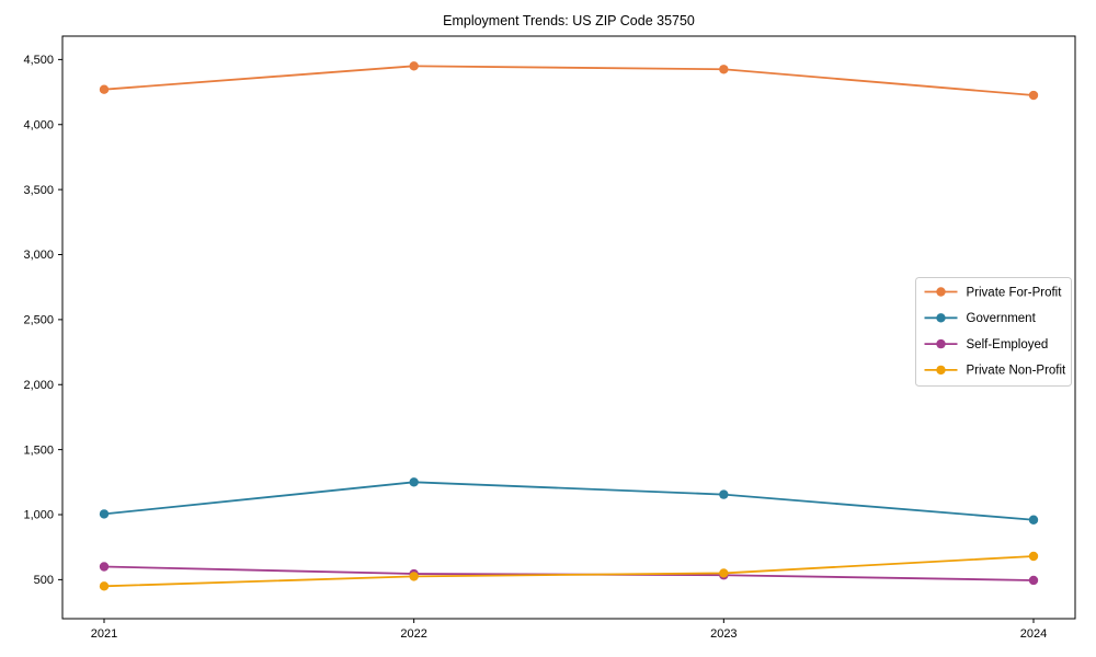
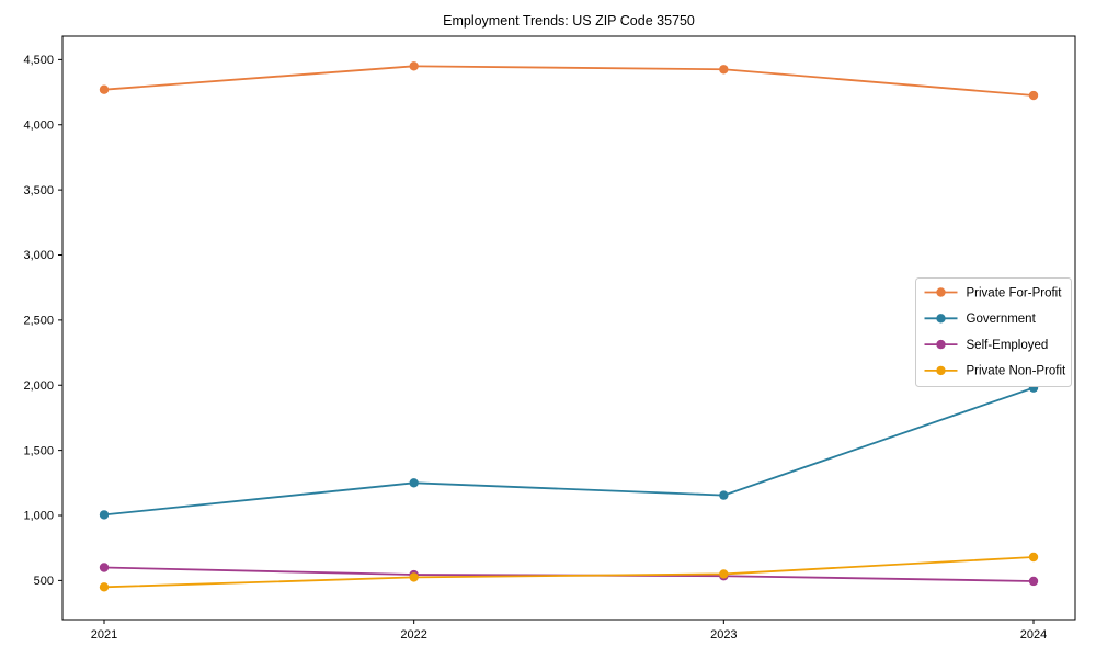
Government/2024: 960 -> 1980
